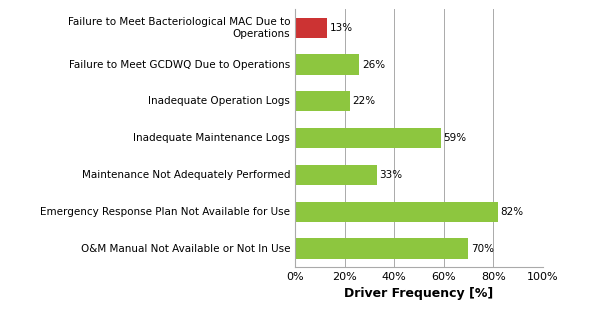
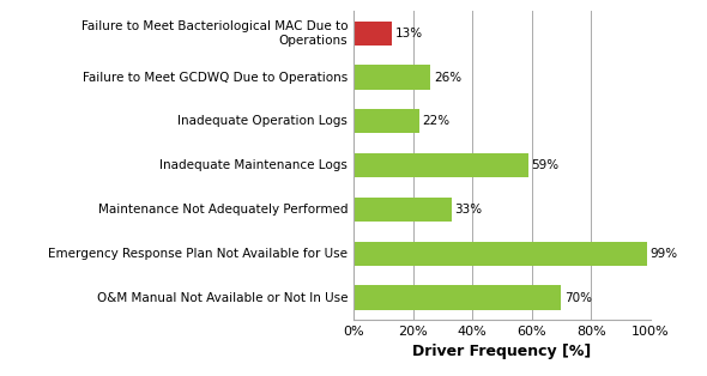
Emergency Response Plan Not Available for Use: 82% -> 99%
